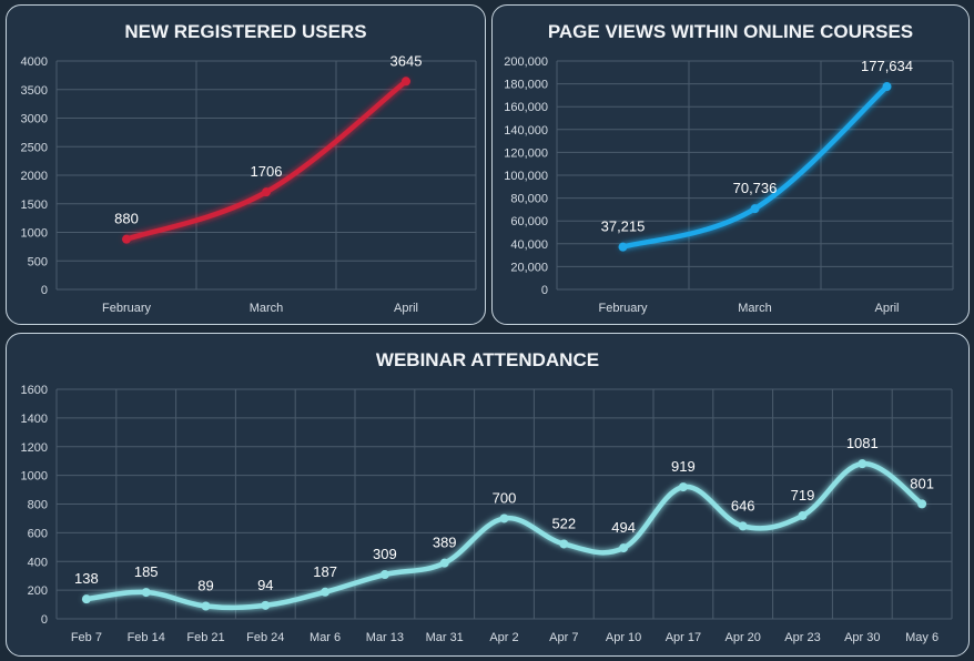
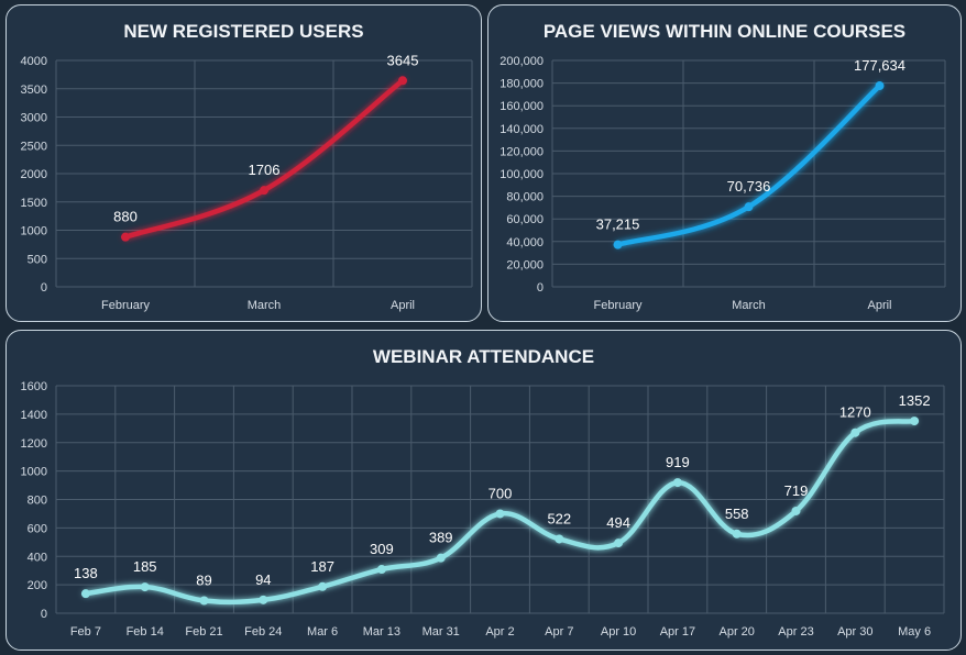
WEBINAR ATTENDANCE/Apr 20: 646 -> 558
WEBINAR ATTENDANCE/Apr 30: 1081 -> 1270
WEBINAR ATTENDANCE/May 6: 801 -> 1352
